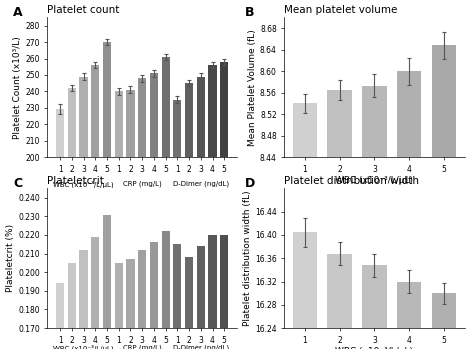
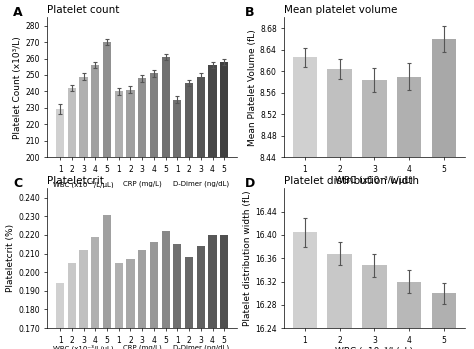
Mean platelet volume/1: 8.540 -> 8.626
Mean platelet volume/2: 8.565 -> 8.604
Mean platelet volume/3: 8.573 -> 8.584
Mean platelet volume/4: 8.600 -> 8.590
Mean platelet volume/5: 8.648 -> 8.660
